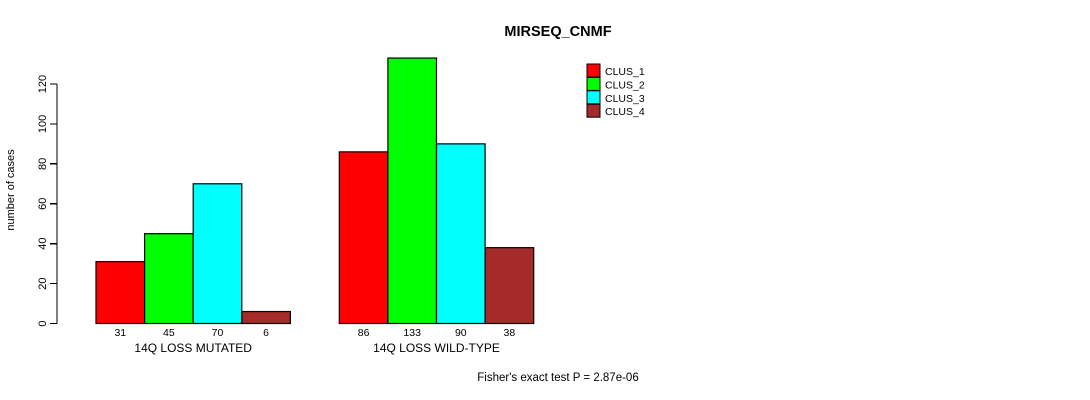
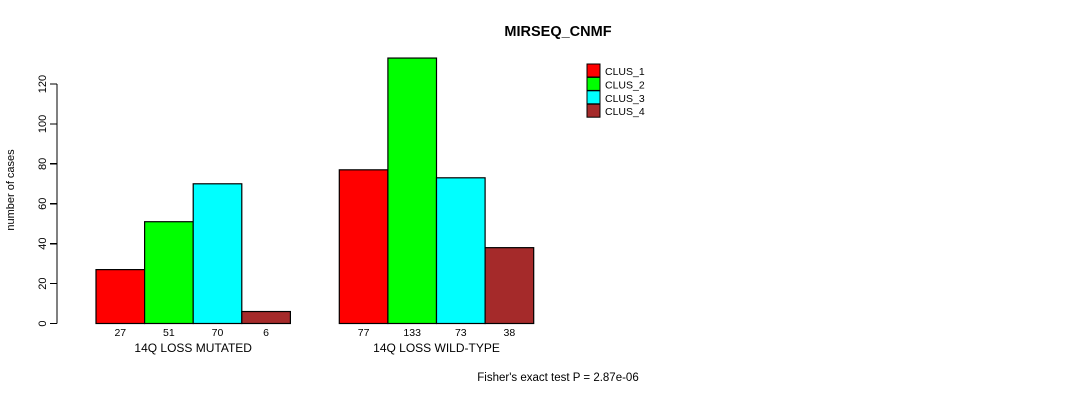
CLUS_1/14Q LOSS MUTATED: 31 -> 27
CLUS_2/14Q LOSS MUTATED: 45 -> 51
CLUS_1/14Q LOSS WILD-TYPE: 86 -> 77
CLUS_3/14Q LOSS WILD-TYPE: 90 -> 73
